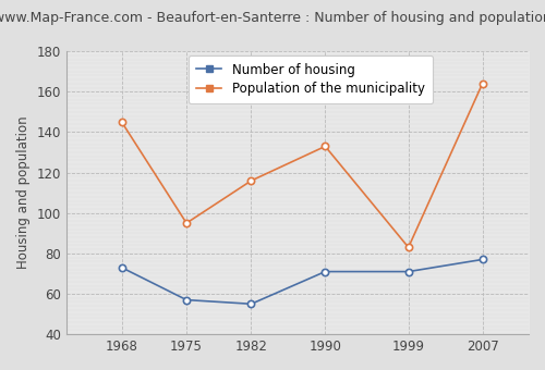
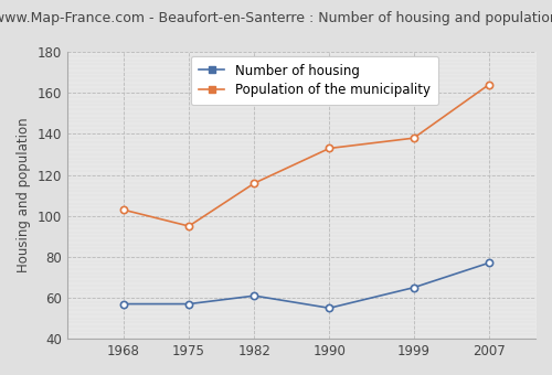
Number of housing/1968: 73 -> 57
Population of the municipality/1968: 145 -> 103
Number of housing/1982: 55 -> 61
Number of housing/1990: 71 -> 55
Number of housing/1999: 71 -> 65
Population of the municipality/1999: 83 -> 138
